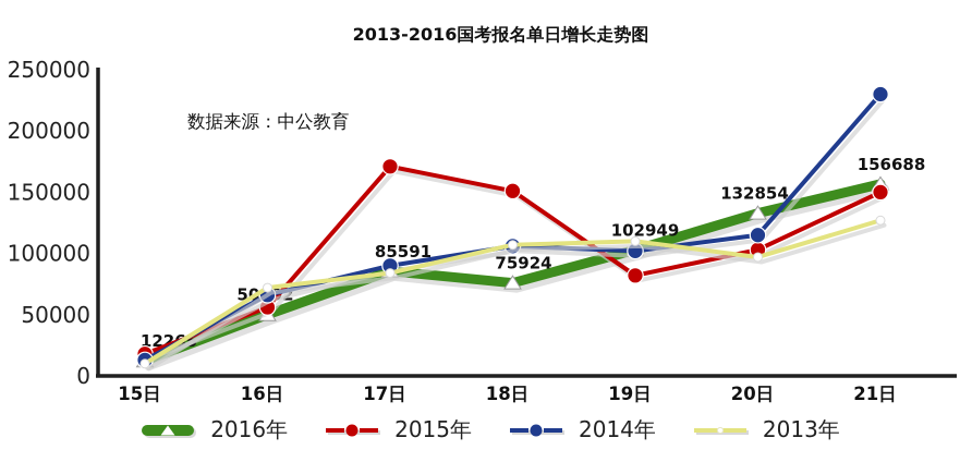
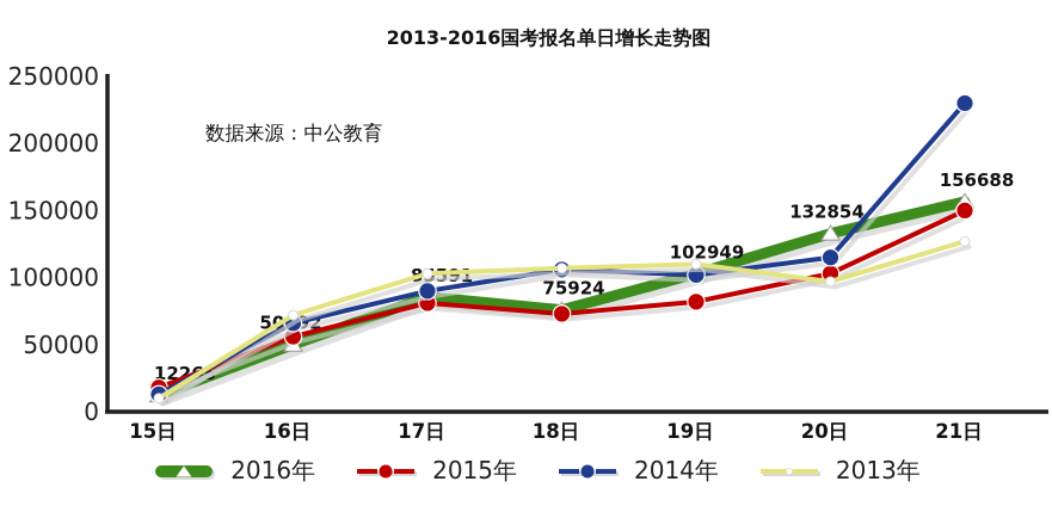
2015年/17日: 171000 -> 81000
2013年/17日: 84000 -> 103000
2015年/18日: 151000 -> 73000
